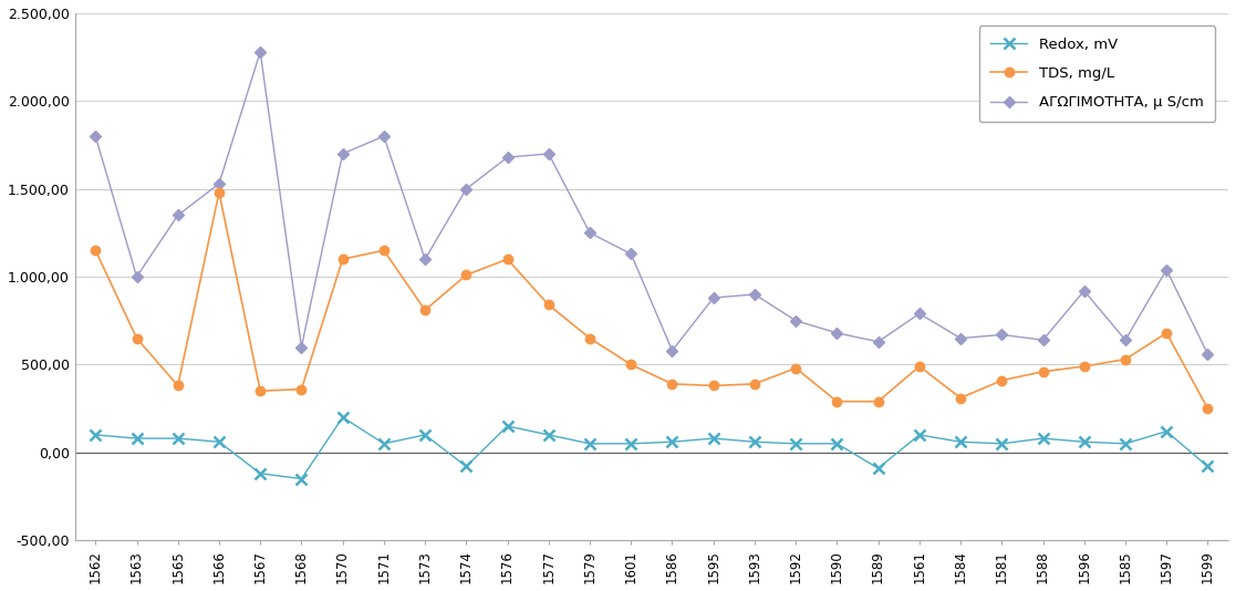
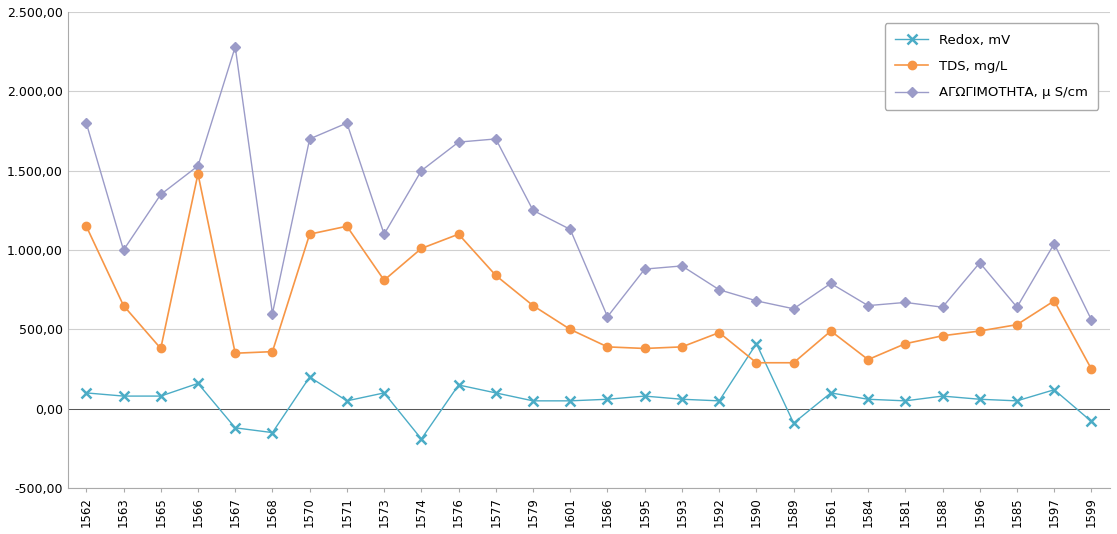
Redox, mV/1566: 60 -> 160
Redox, mV/1574: -80 -> -190
Redox, mV/1590: 50 -> 410
